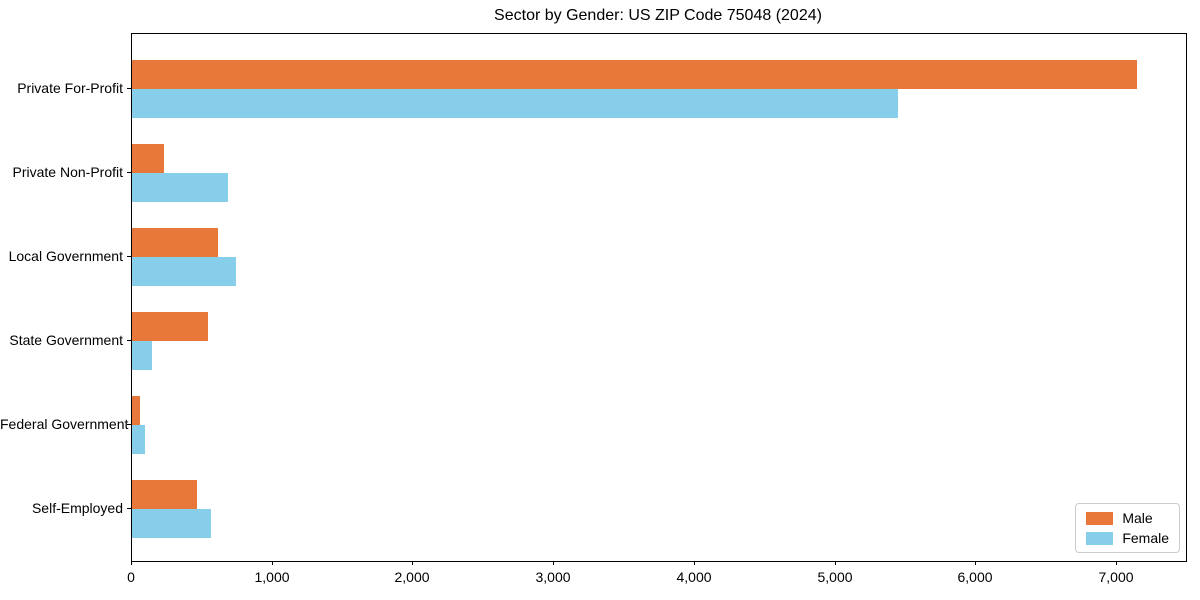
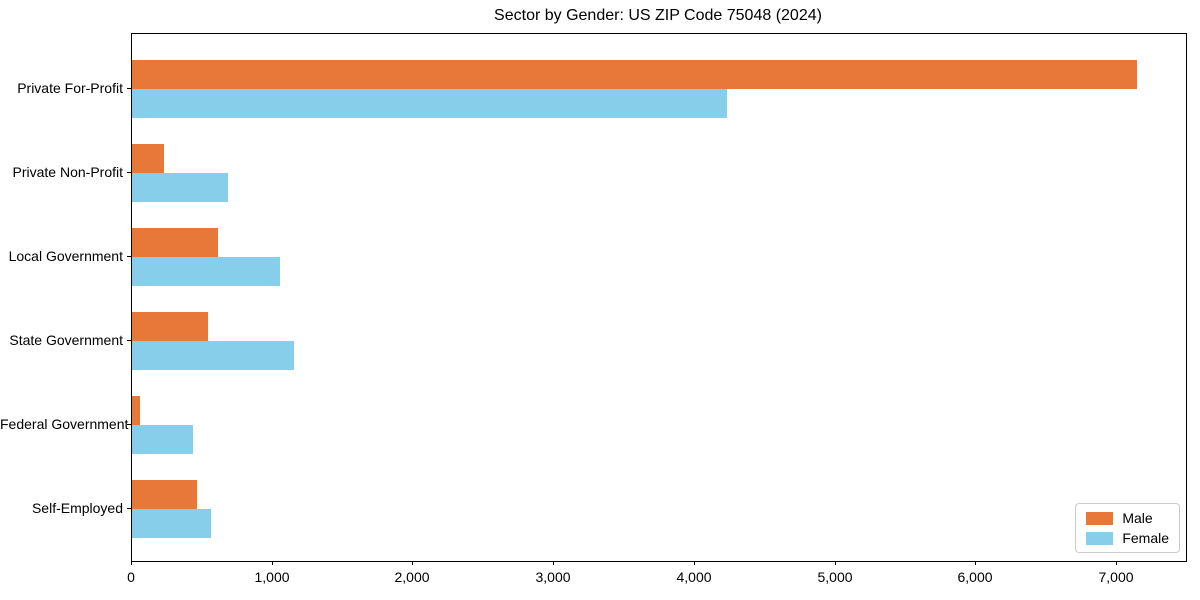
Female/Private For-Profit: 5440 -> 4230
Female/Local Government: 740 -> 1050
Female/State Government: 140 -> 1150
Female/Federal Government: 90 -> 430
